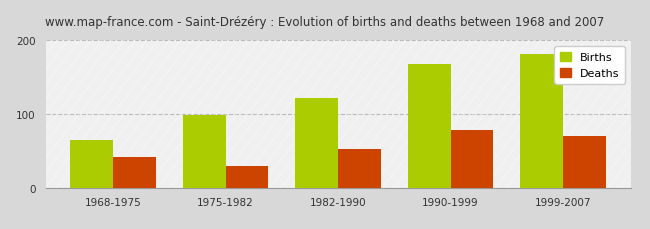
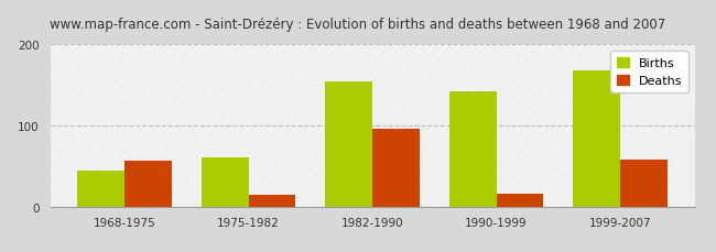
Births/1968-1975: 65 -> 44
Deaths/1968-1975: 42 -> 56
Births/1975-1982: 99 -> 60
Deaths/1975-1982: 30 -> 14
Births/1982-1990: 122 -> 154
Deaths/1982-1990: 52 -> 96
Births/1990-1999: 168 -> 142
Deaths/1990-1999: 78 -> 16
Births/1999-2007: 182 -> 168
Deaths/1999-2007: 70 -> 58
